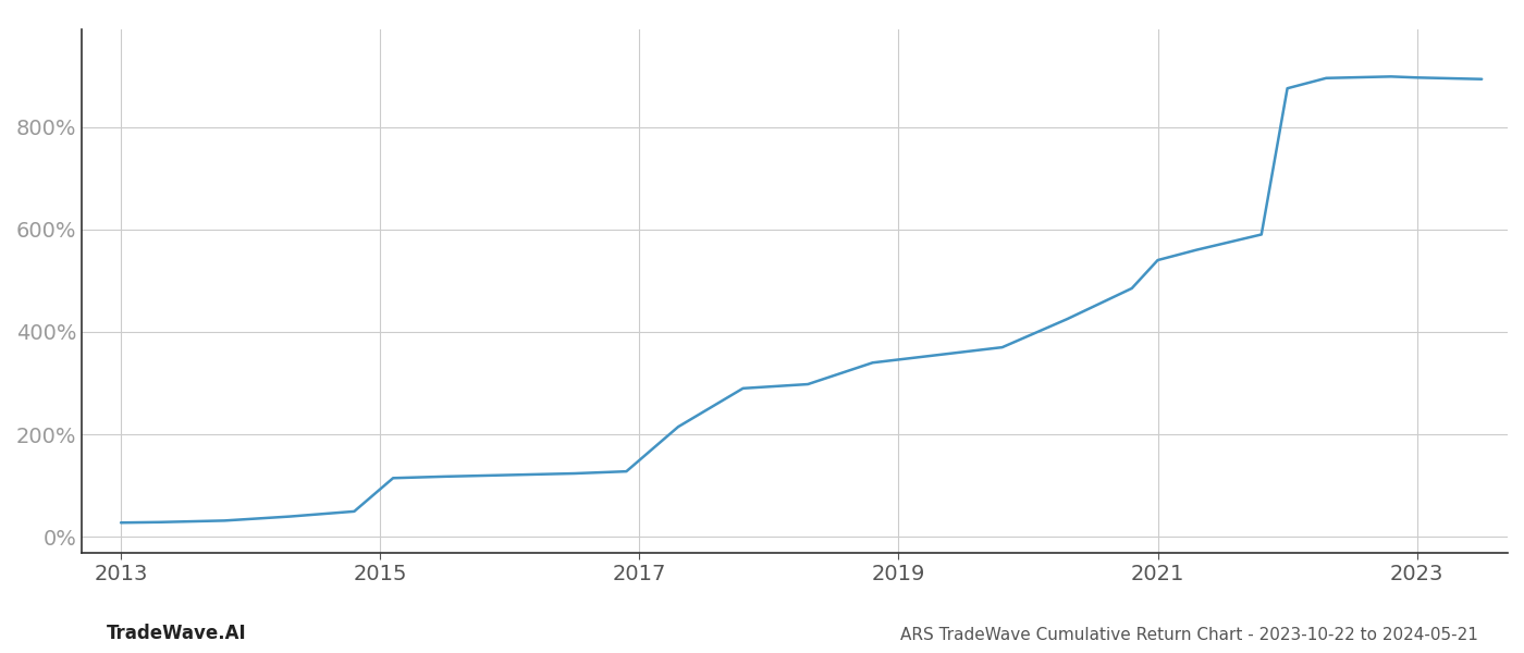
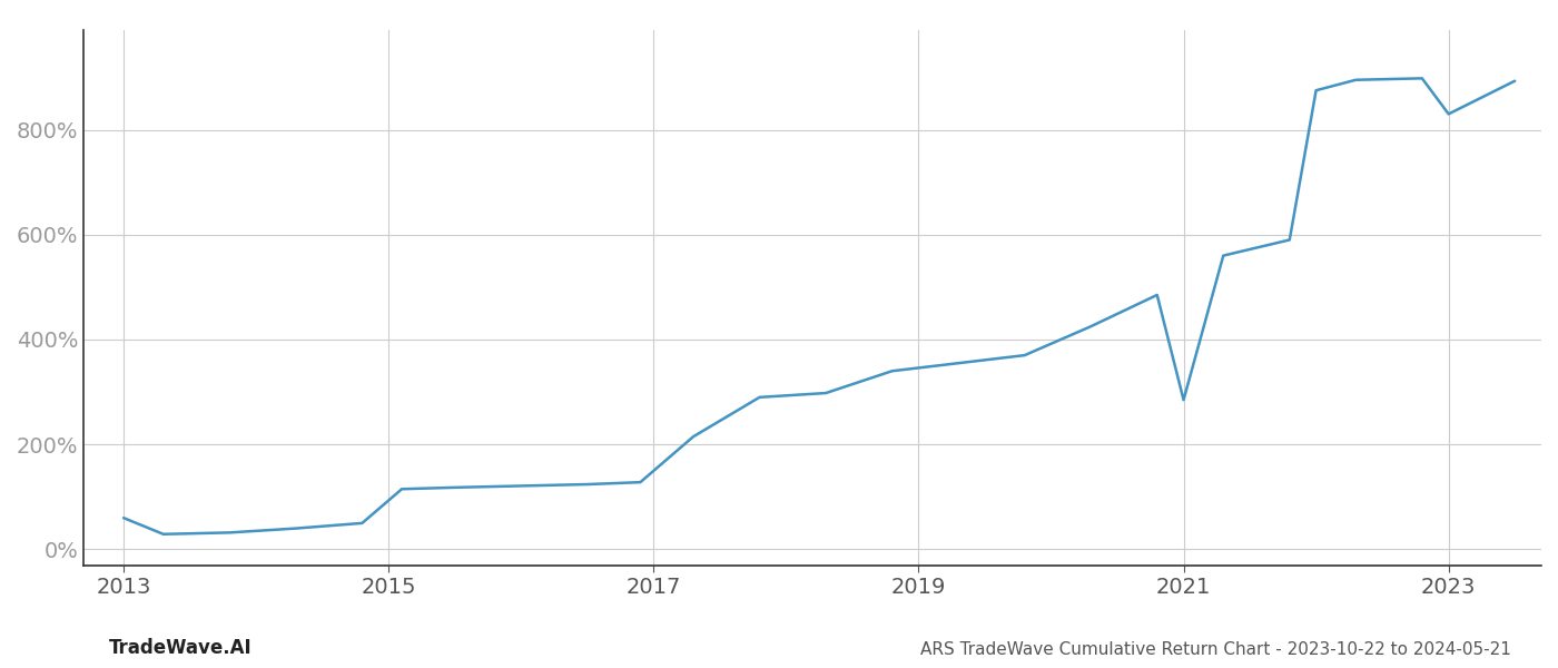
2013: 28% -> 60%
2021: 540% -> 285%
2023: 896% -> 830%
